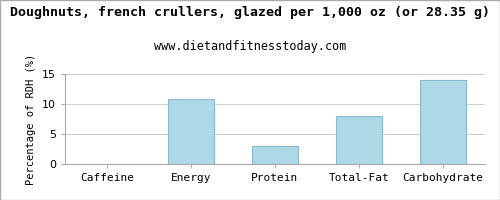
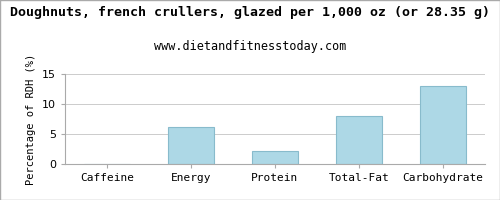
Energy: 10.8 -> 6.1
Protein: 3.0 -> 2.1
Carbohydrate: 14.0 -> 13.0
